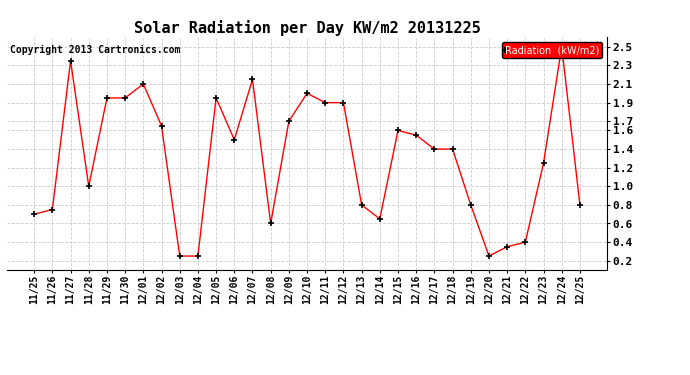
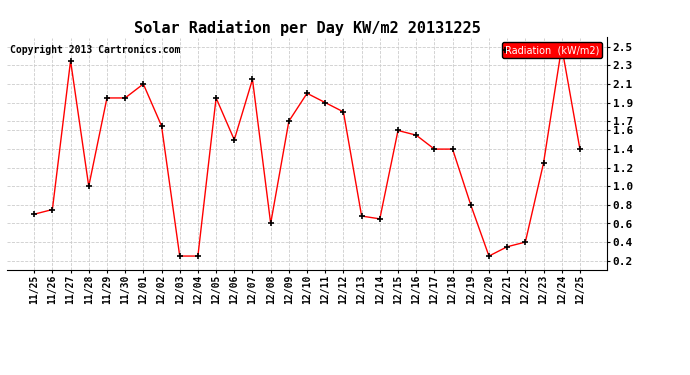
12/12: 1.90 -> 1.80
12/13: 0.80 -> 0.68
12/25: 0.80 -> 1.40
